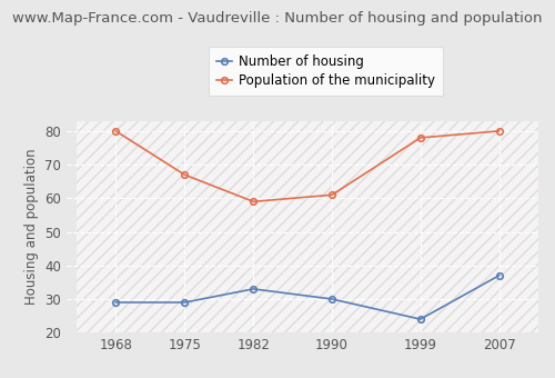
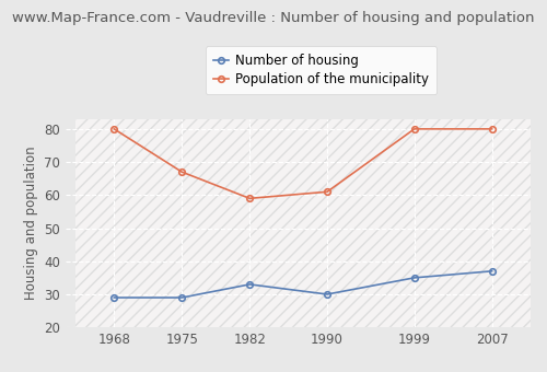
Number of housing/1999: 24 -> 35
Population of the municipality/1999: 78 -> 80
